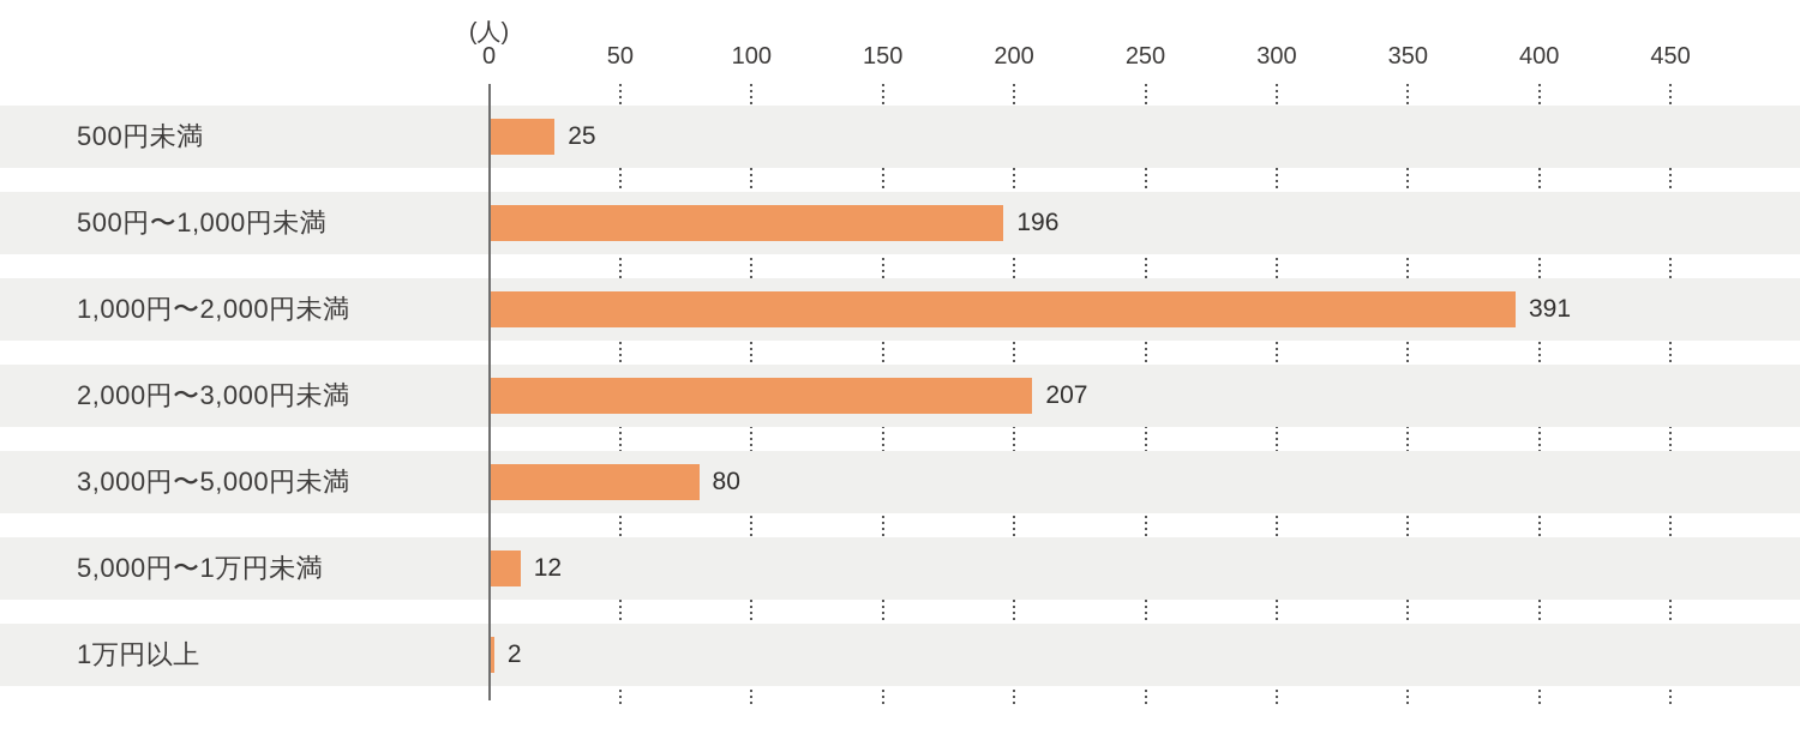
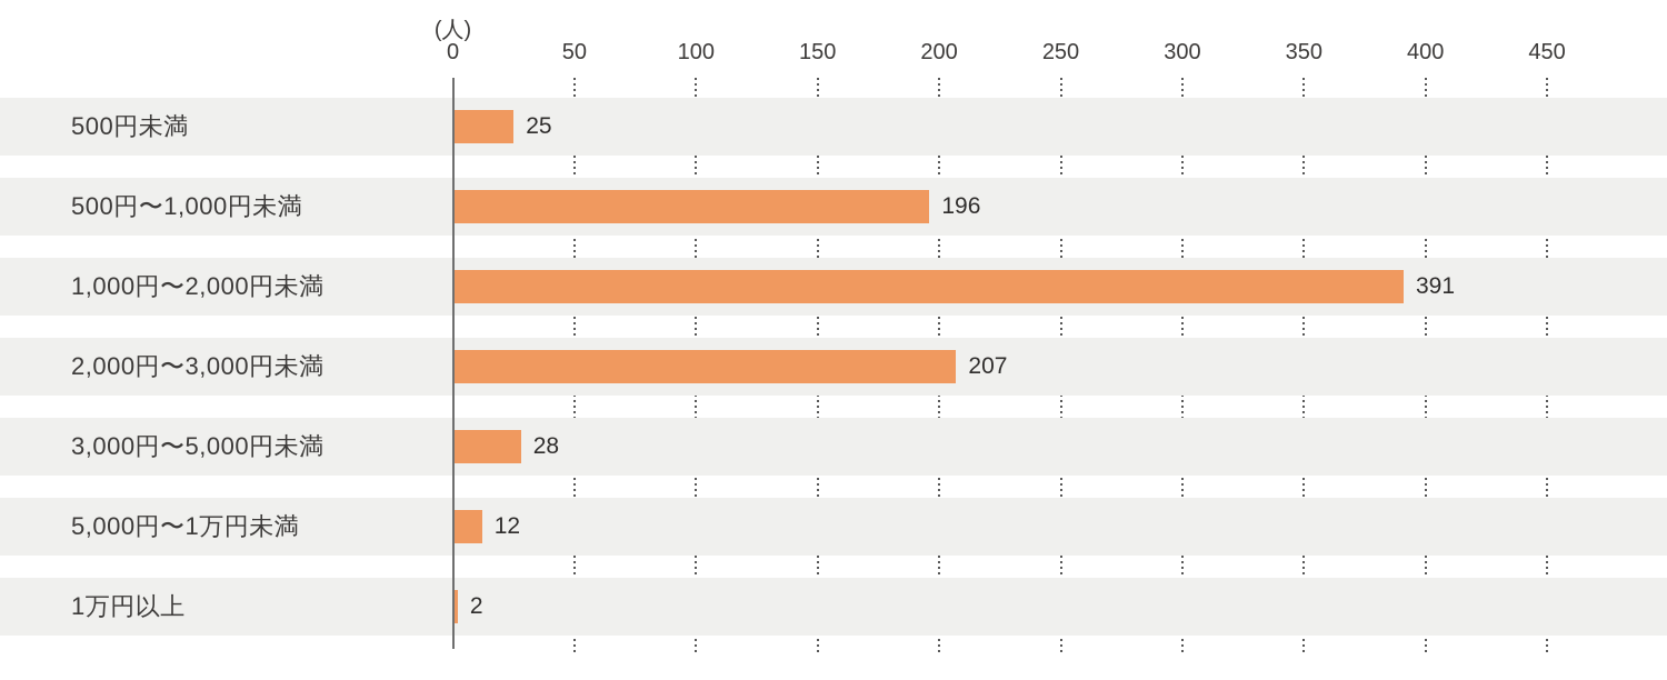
3,000円〜5,000円未満: 80 -> 28
